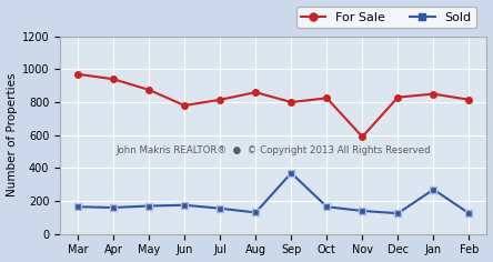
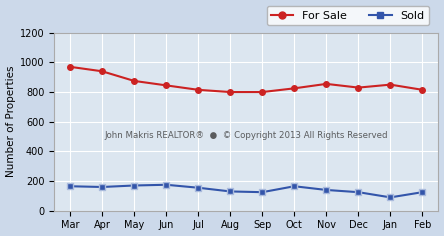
For Sale/Jun: 780 -> 840
For Sale/Aug: 860 -> 800
Sold/Sep: 370 -> 120
For Sale/Nov: 590 -> 860
Sold/Jan: 270 -> 90
